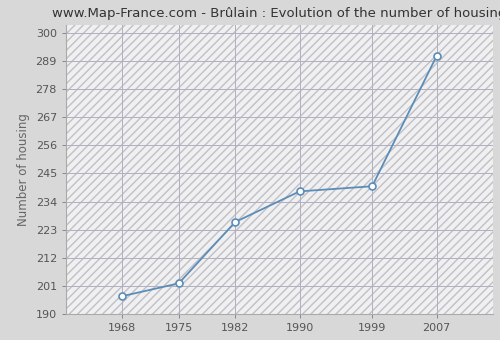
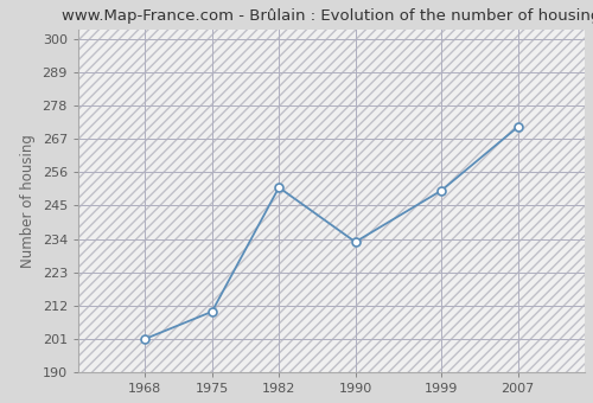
1968: 197 -> 201
1975: 202 -> 210
1982: 226 -> 251
1990: 238 -> 233
1999: 240 -> 250
2007: 291 -> 271
